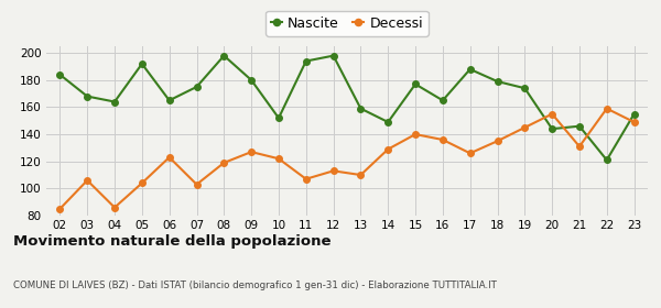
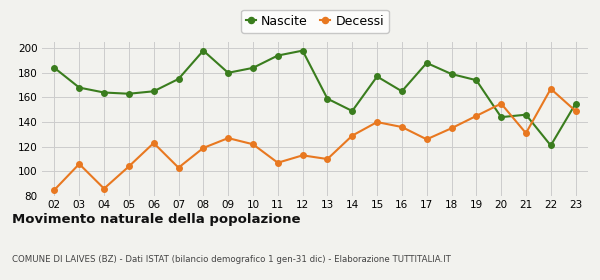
Nascite/05: 192 -> 163
Nascite/10: 152 -> 184
Decessi/22: 159 -> 167
